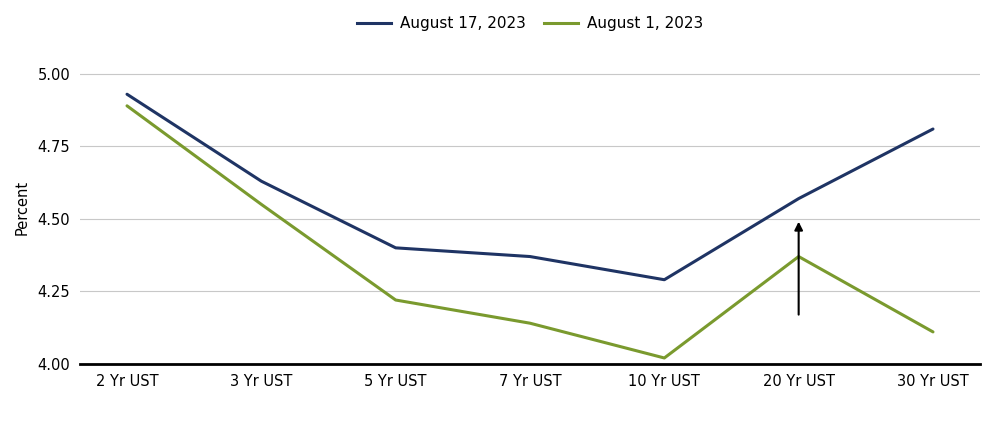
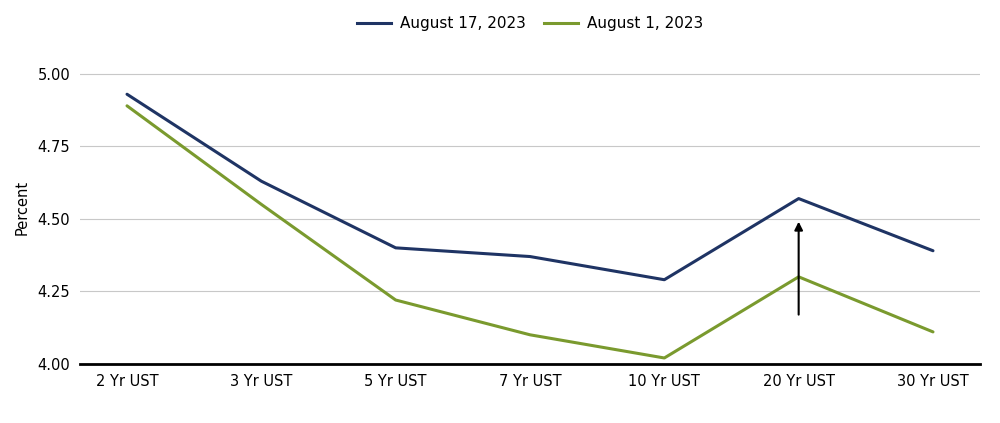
August 1, 2023/7 Yr UST: 4.14 -> 4.10
August 1, 2023/20 Yr UST: 4.37 -> 4.30
August 17, 2023/30 Yr UST: 4.81 -> 4.39
